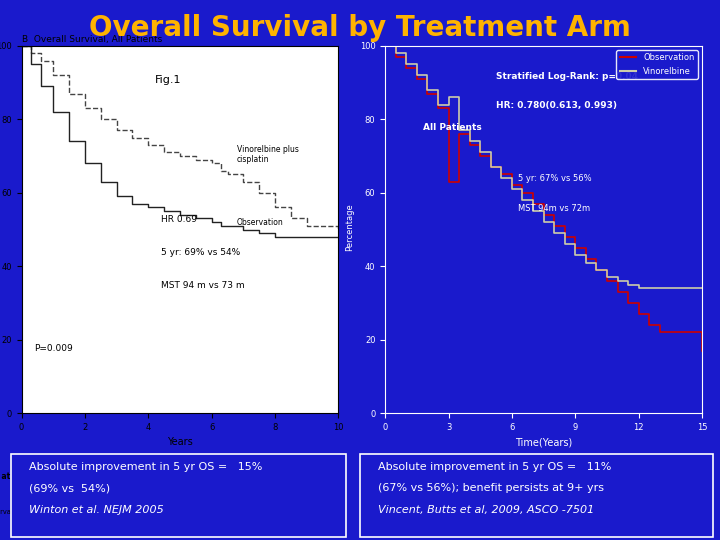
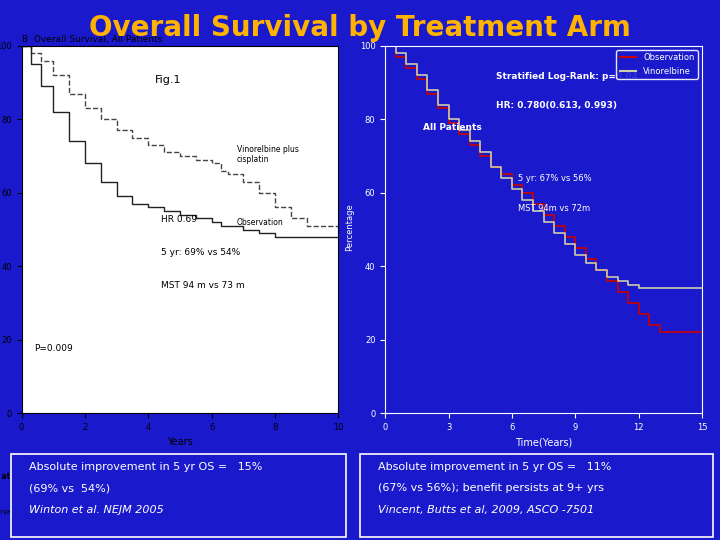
Observation/3: 63 -> 79
Vinorelbine/3: 86 -> 80
Observation/15: 17 -> 22
